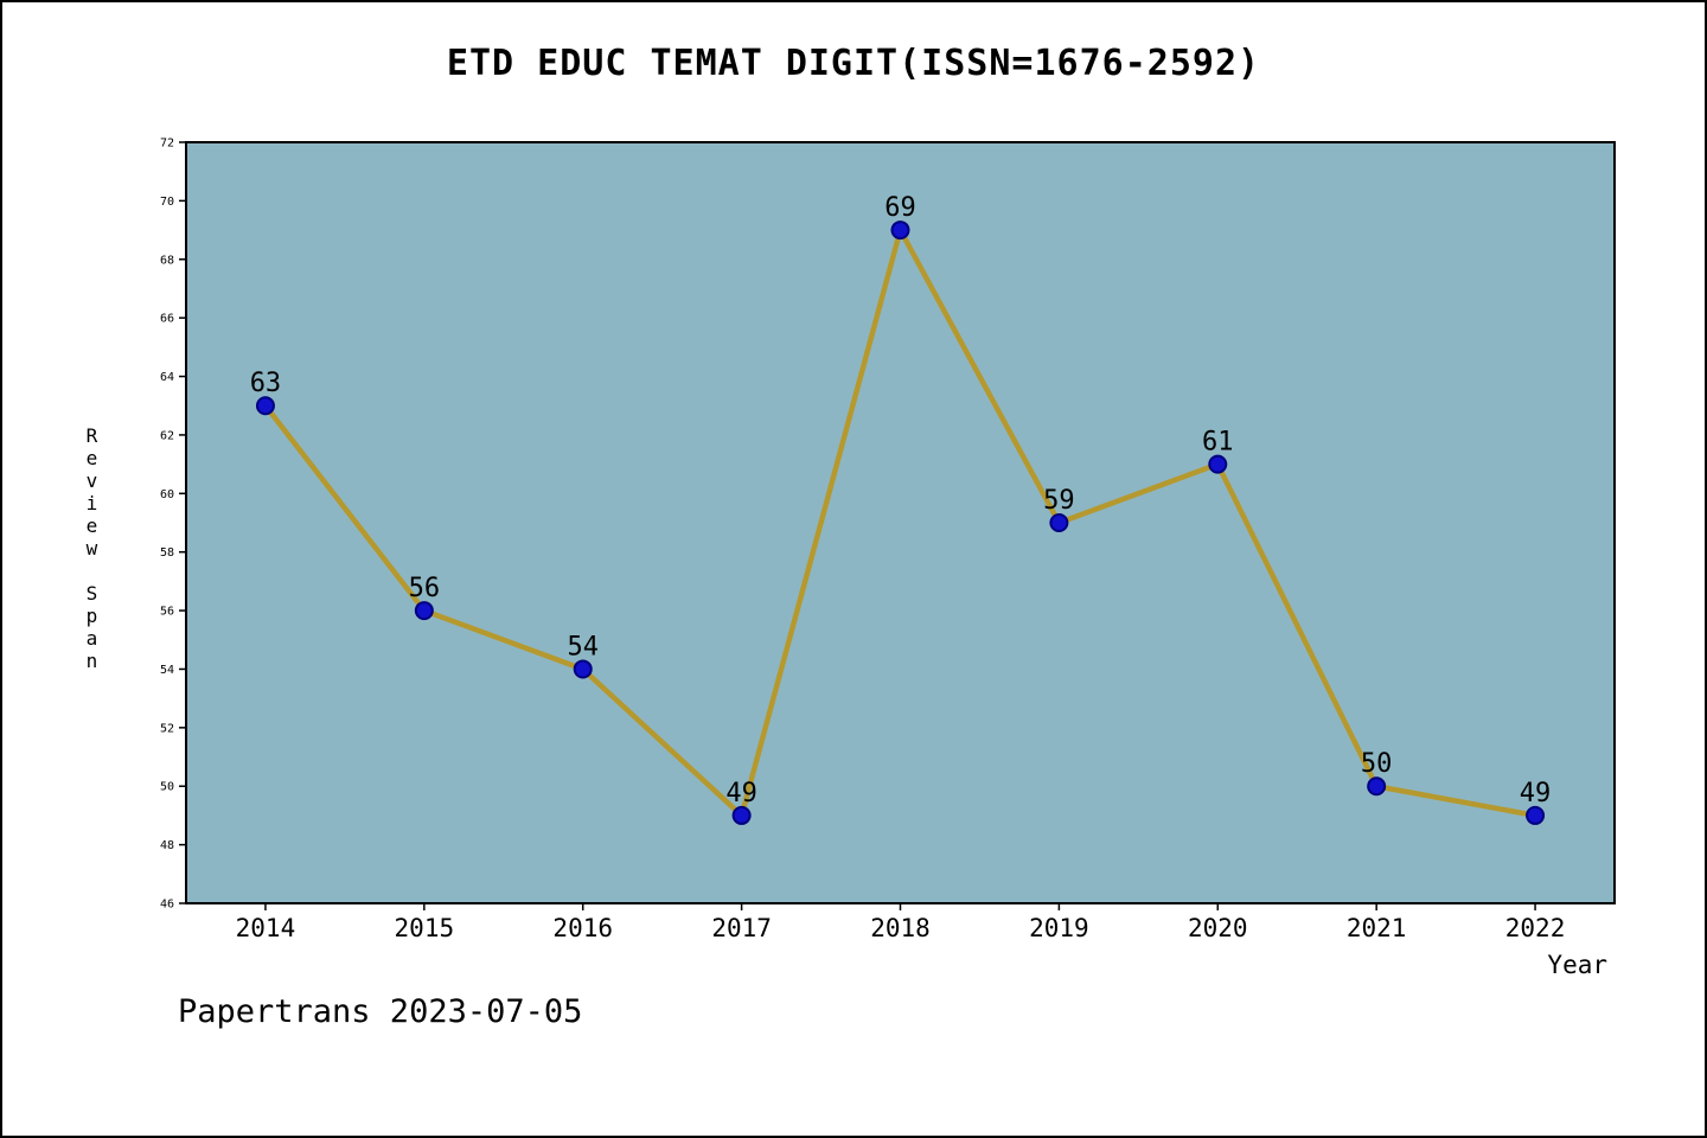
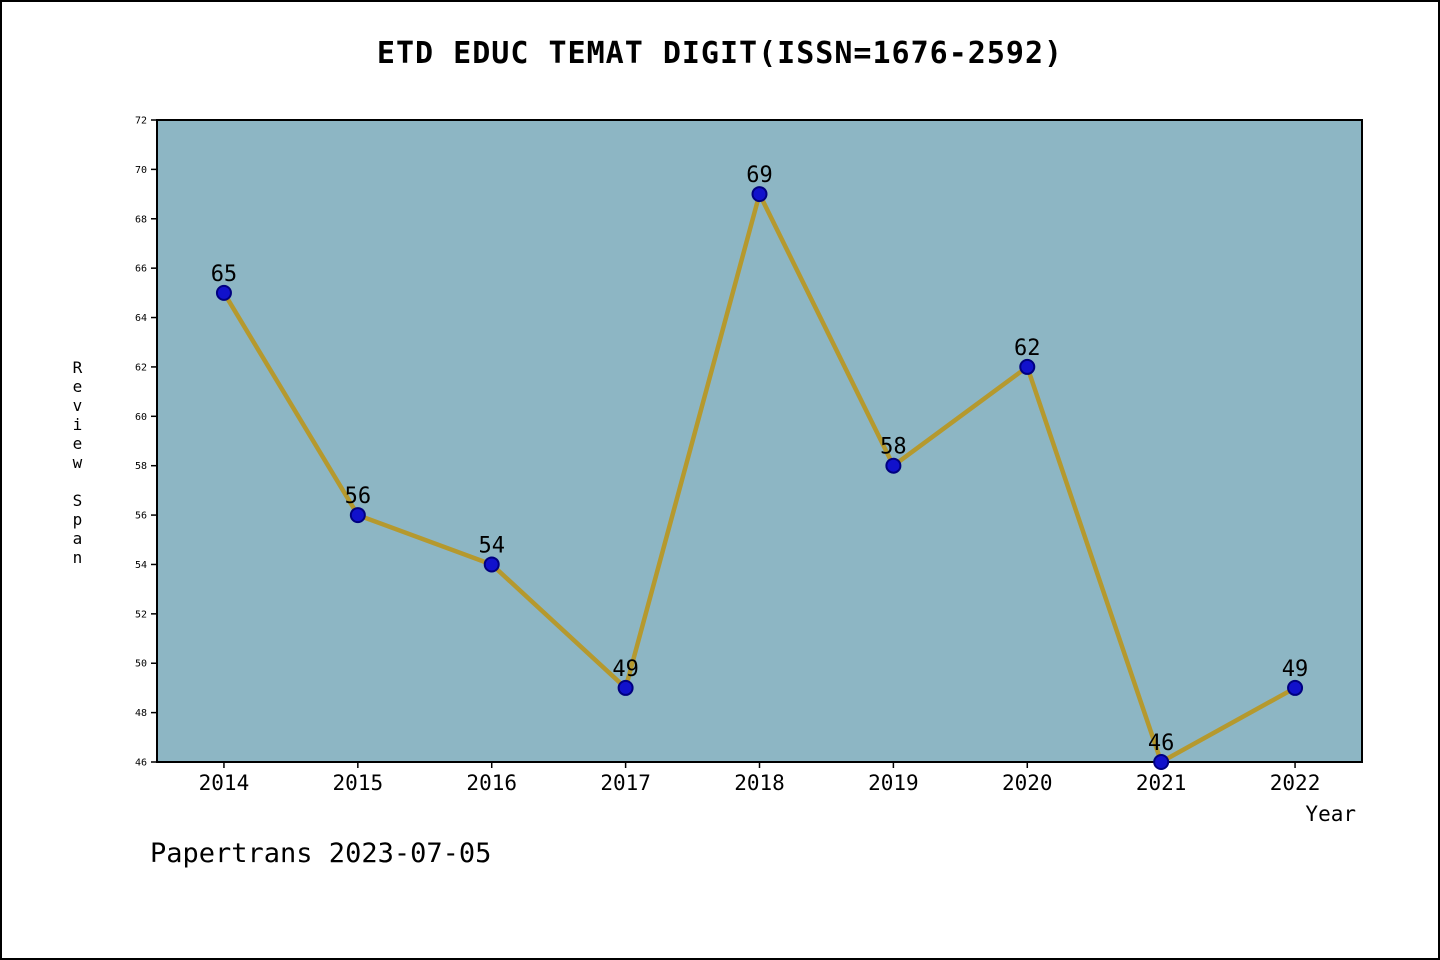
2014: 63 -> 65
2019: 59 -> 58
2020: 61 -> 62
2021: 50 -> 46
